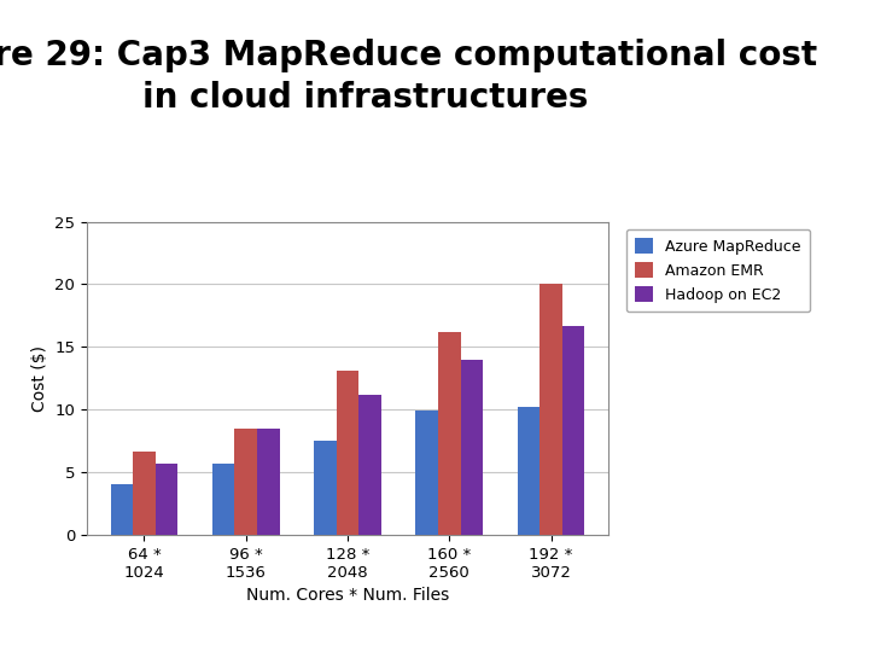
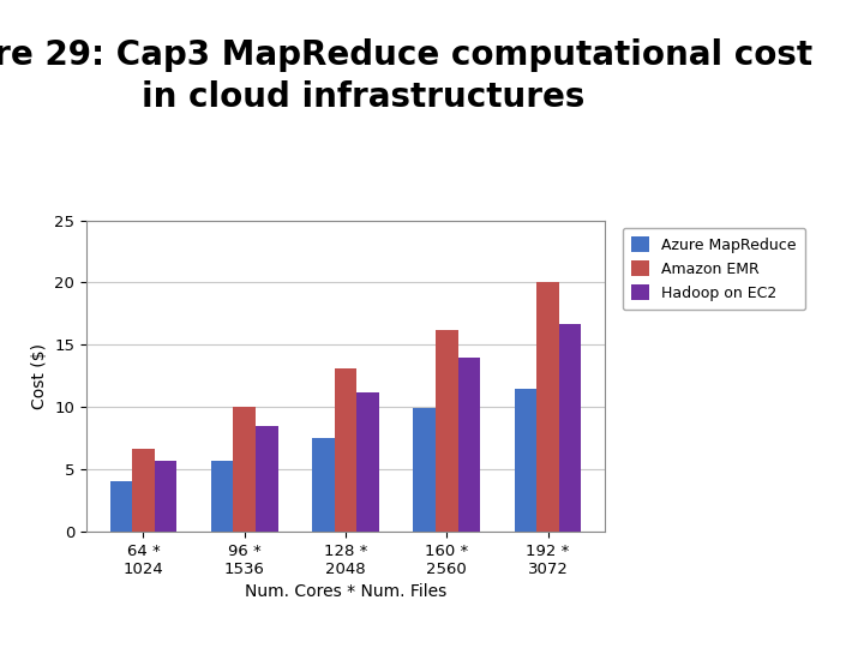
Amazon EMR/96 * 1536: 8.5 -> 10.0
Azure MapReduce/192 * 3072: 10.2 -> 11.5
